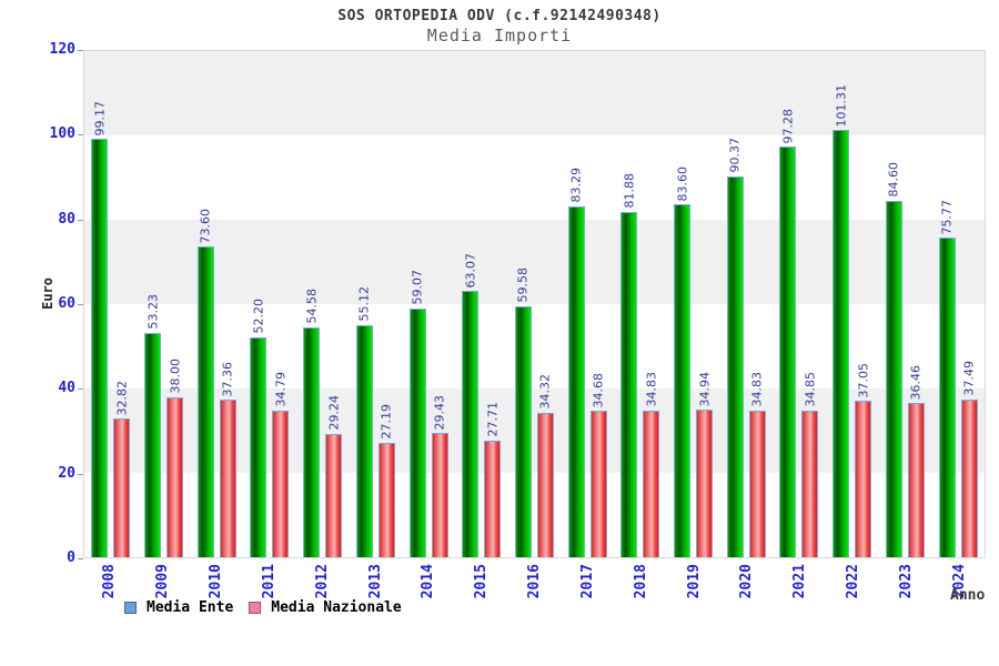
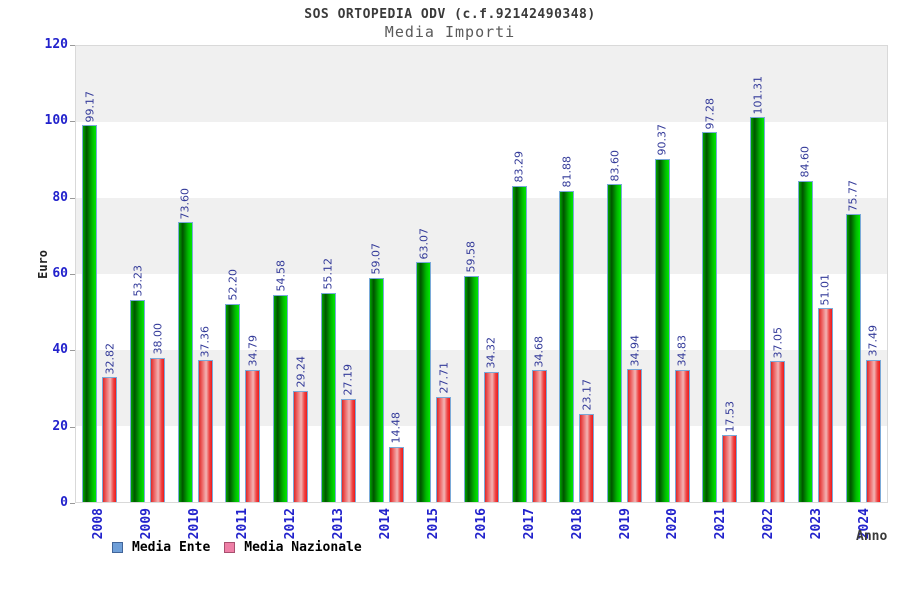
Media Nazionale/2014: 29.43 -> 14.48
Media Nazionale/2018: 34.83 -> 23.17
Media Nazionale/2021: 34.85 -> 17.53
Media Nazionale/2023: 36.46 -> 51.01
